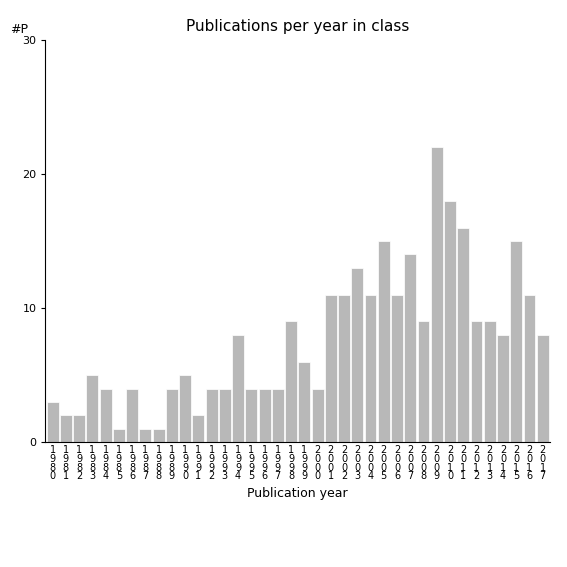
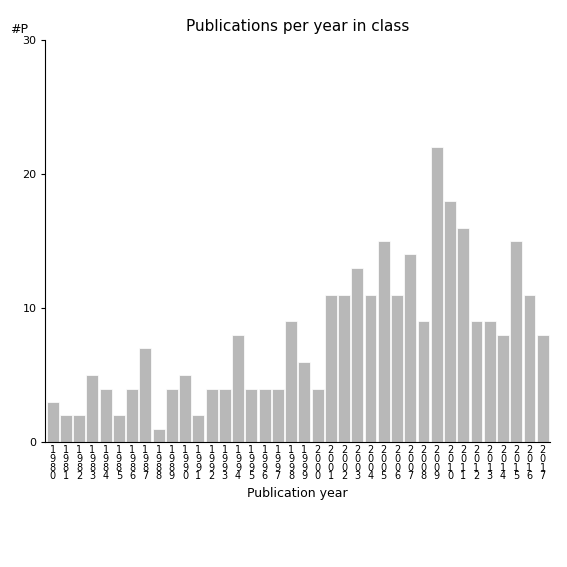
1 9 8 5: 1 -> 2
1 9 8 7: 1 -> 7
